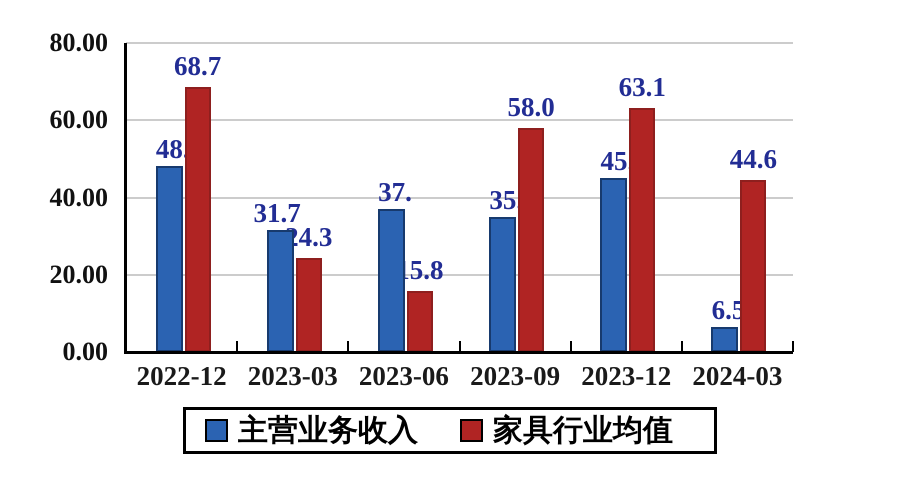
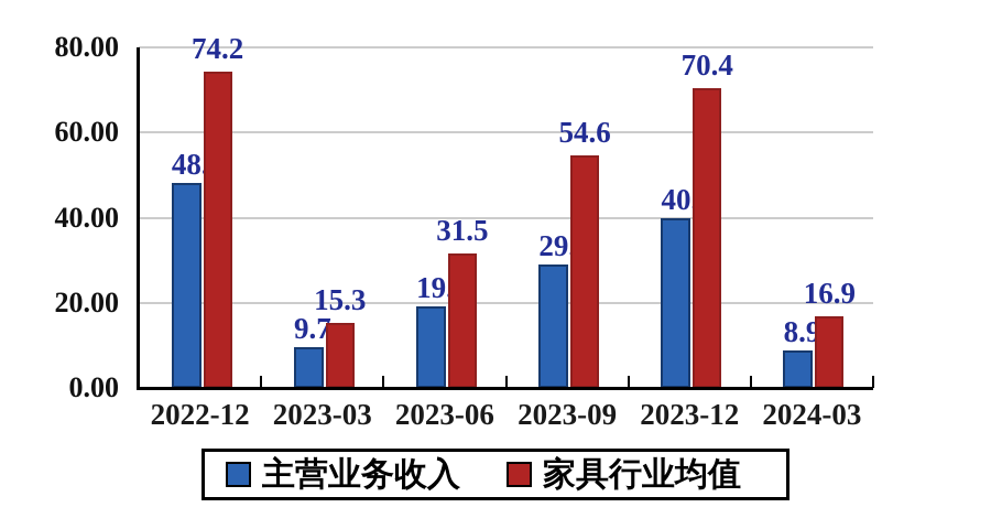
家具行业均值/2022-12: 68.7 -> 74.2
主营业务收入/2023-03: 31.7 -> 9.7
家具行业均值/2023-03: 24.3 -> 15.3
主营业务收入/2023-06: 37 -> 19
家具行业均值/2023-06: 15.8 -> 31.5
主营业务收入/2023-09: 35 -> 29
家具行业均值/2023-09: 58.0 -> 54.6
主营业务收入/2023-12: 45 -> 40
家具行业均值/2023-12: 63.1 -> 70.4
主营业务收入/2024-03: 6.5 -> 8.9
家具行业均值/2024-03: 44.6 -> 16.9
